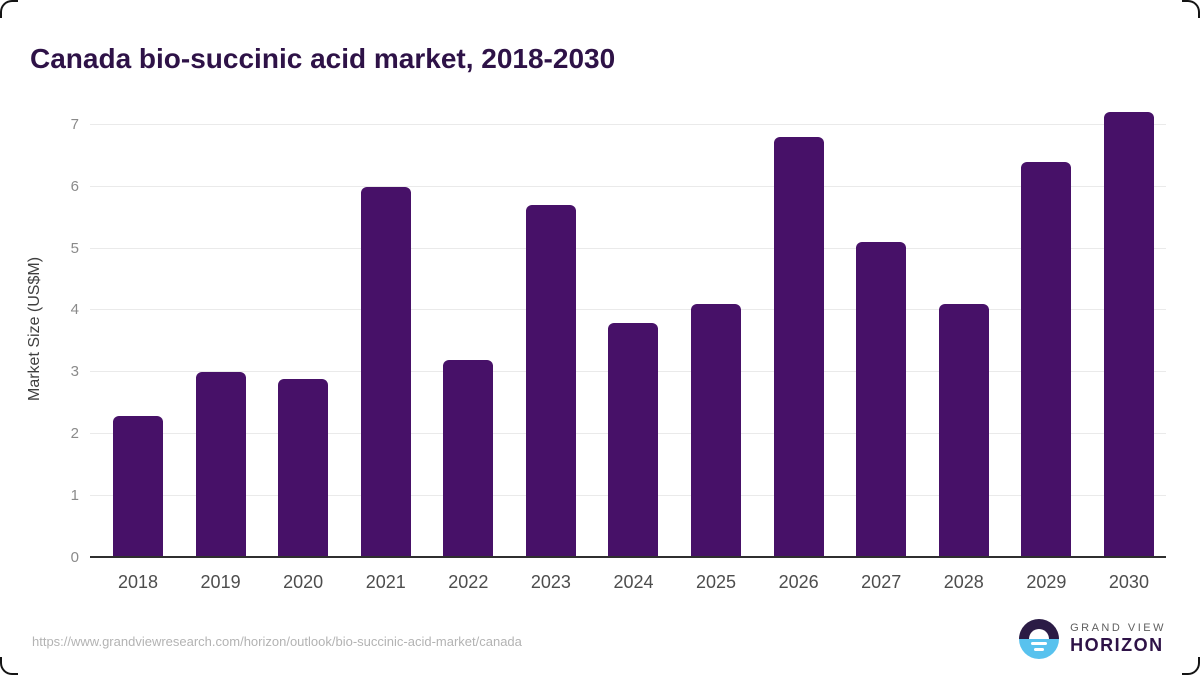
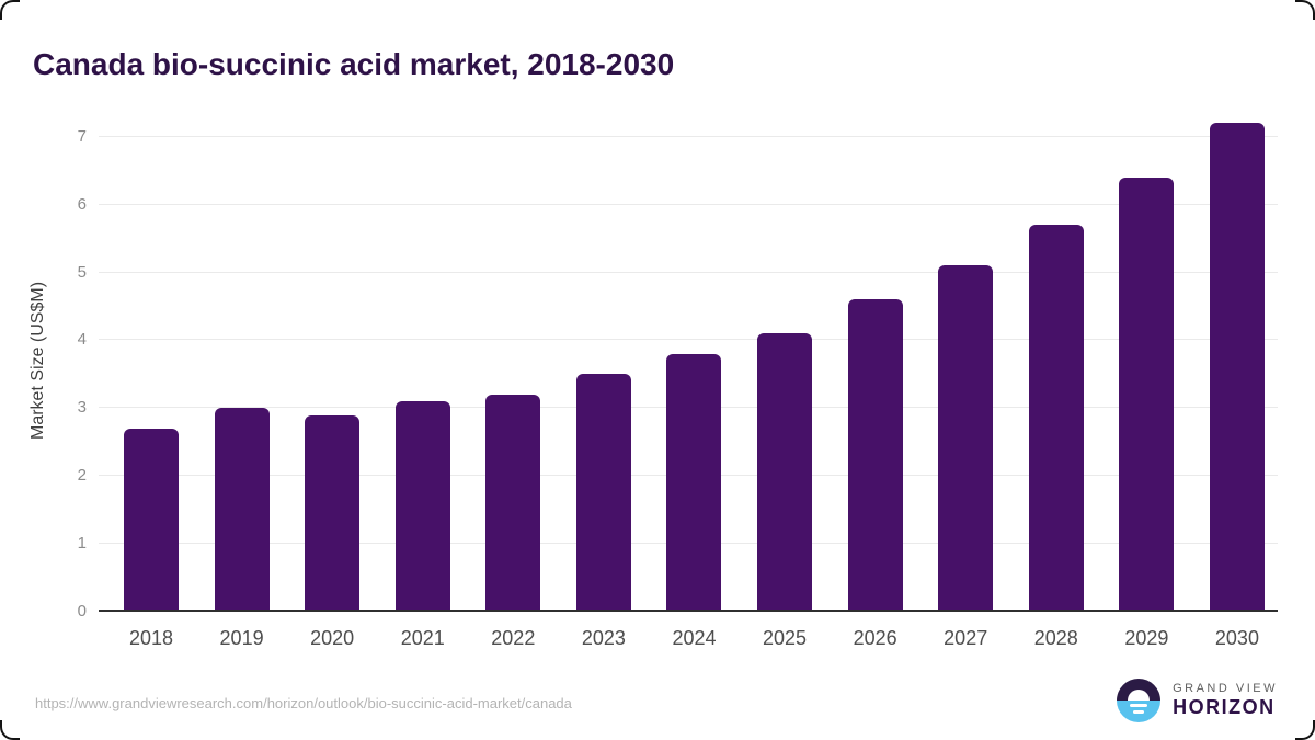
2018: 2.3 -> 2.7
2021: 6.0 -> 3.1
2023: 5.7 -> 3.5
2026: 6.8 -> 4.6
2028: 4.1 -> 5.7
